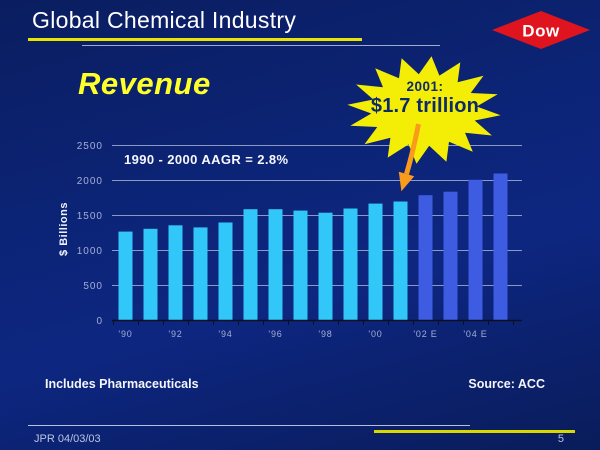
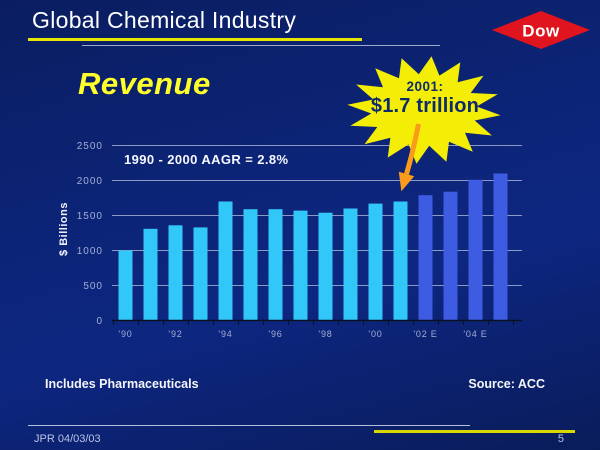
'90: 1300 -> 1000
'94: 1400 -> 1700
